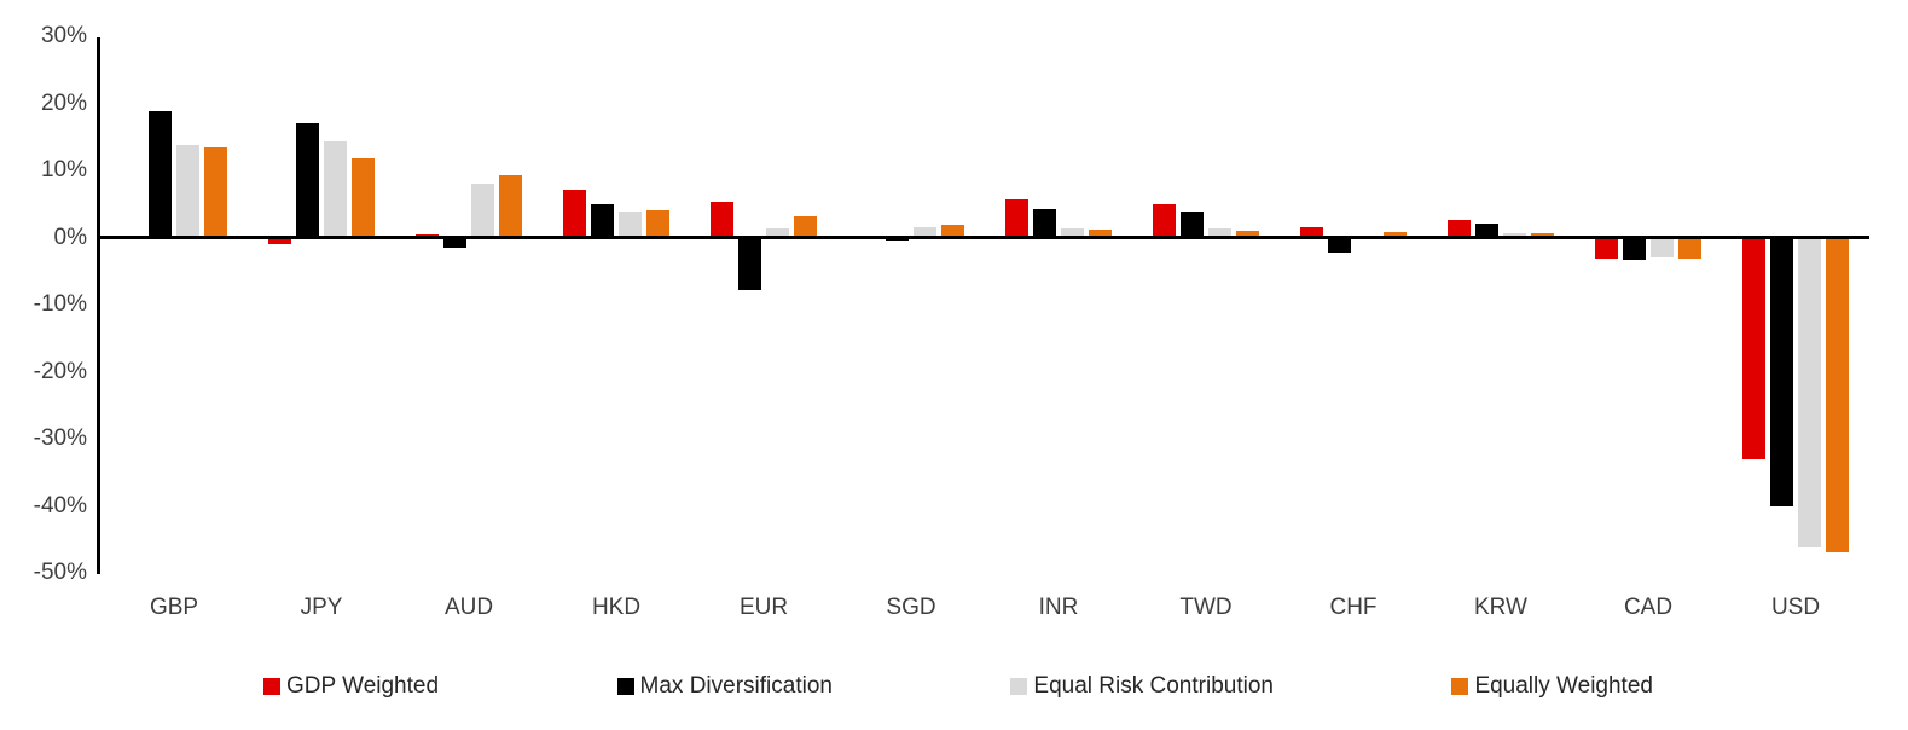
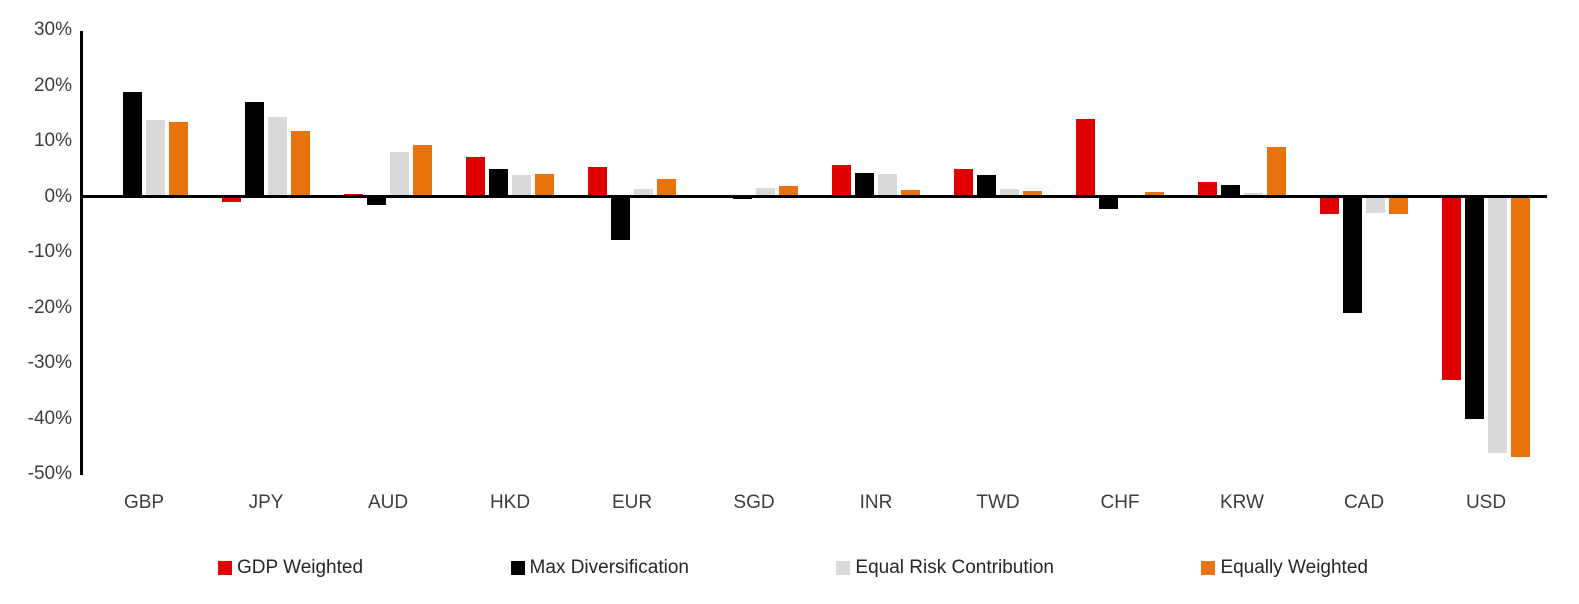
Equal Risk Contribution/INR: 1% -> 4%
GDP Weighted/CHF: 2% -> 14%
Equally Weighted/KRW: 1% -> 9%
Max Diversification/CAD: -3% -> -21%
